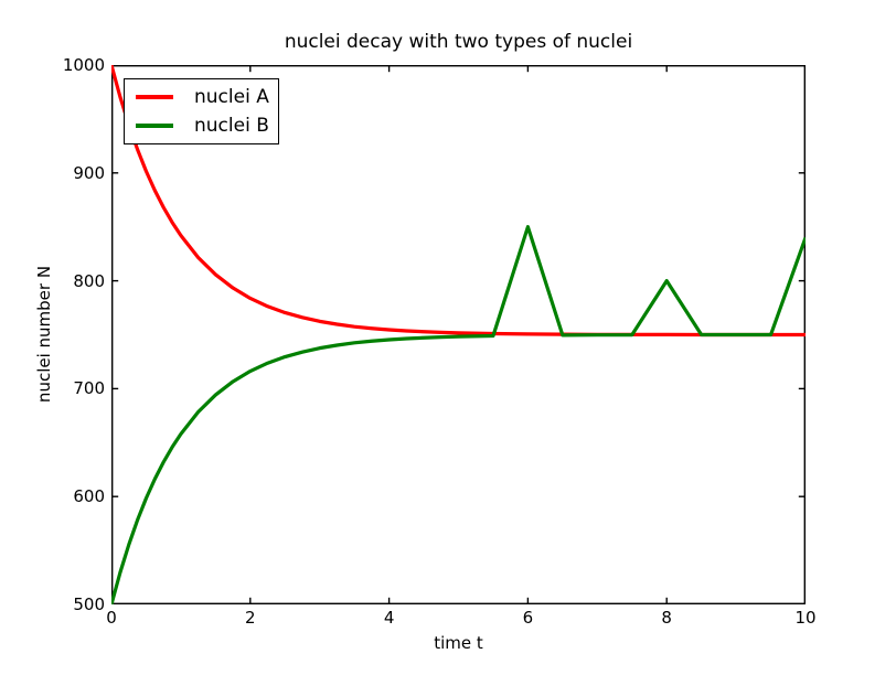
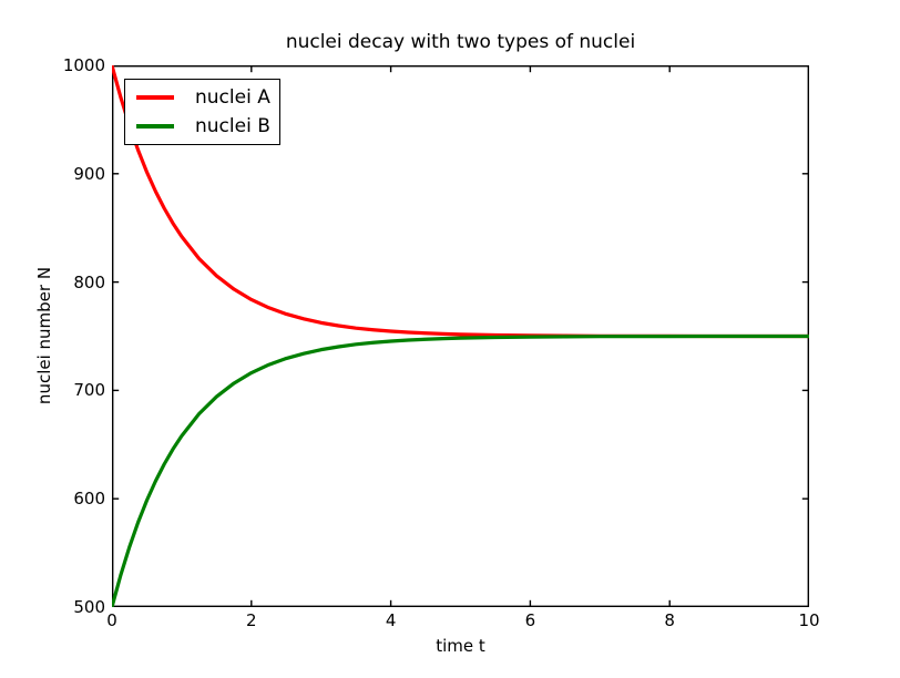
nuclei B/6: 850 -> 750
nuclei B/8: 800 -> 750
nuclei B/10: 840 -> 750
